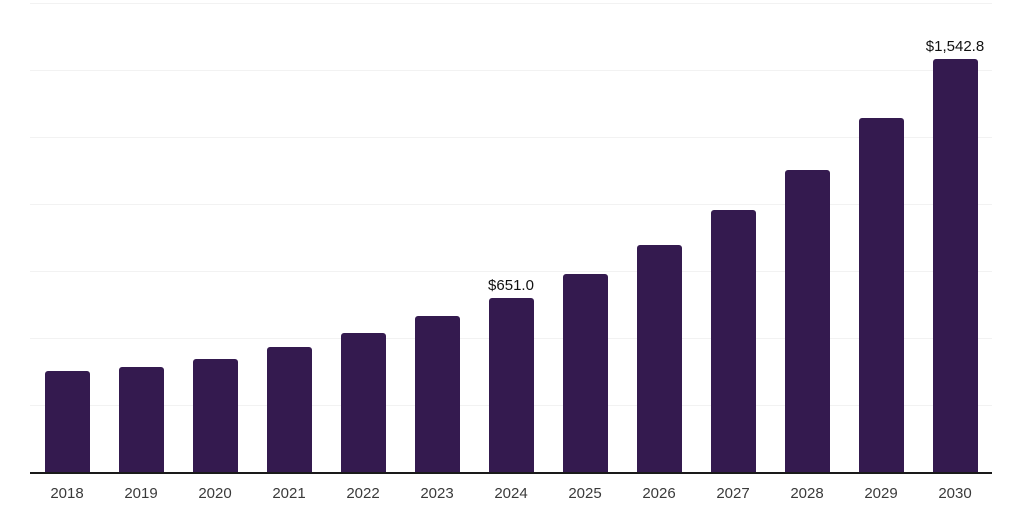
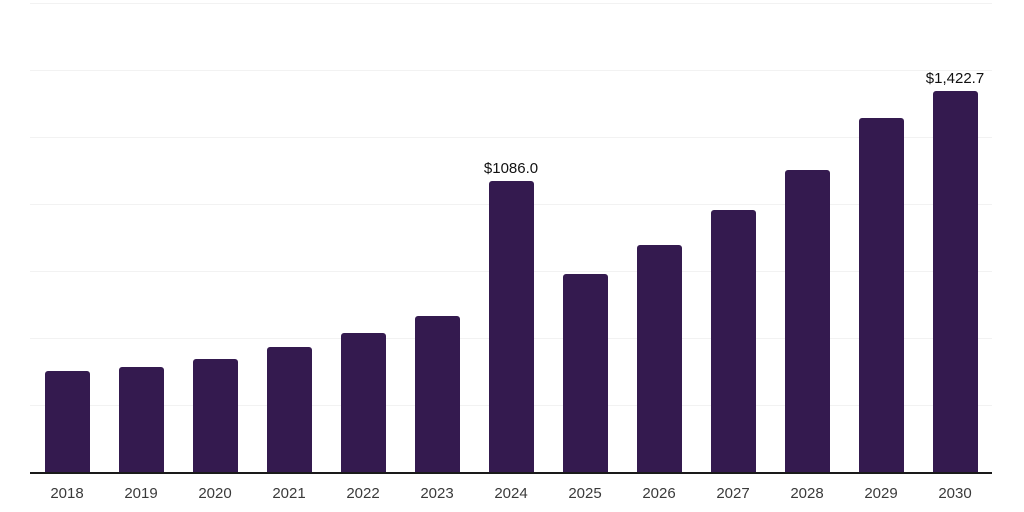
2024: $651.0 -> $1086.0
2030: $1,542.8 -> $1,422.7
